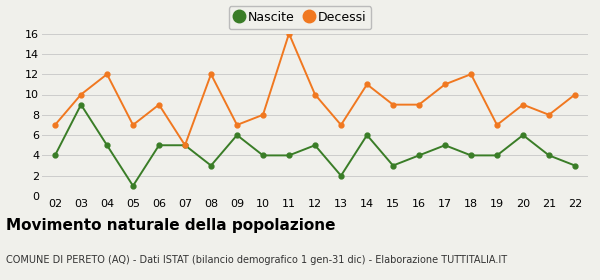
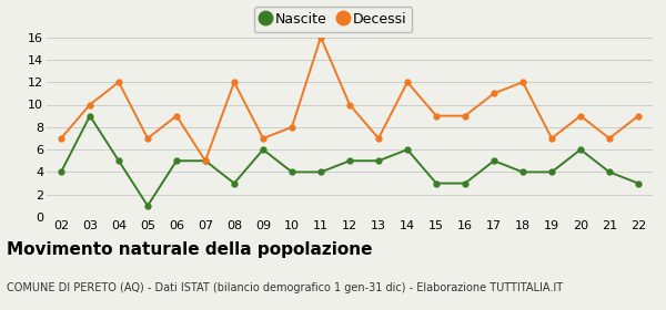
Nascite/13: 2 -> 5
Decessi/14: 11 -> 12
Nascite/16: 4 -> 3
Decessi/21: 8 -> 7
Decessi/22: 10 -> 9
